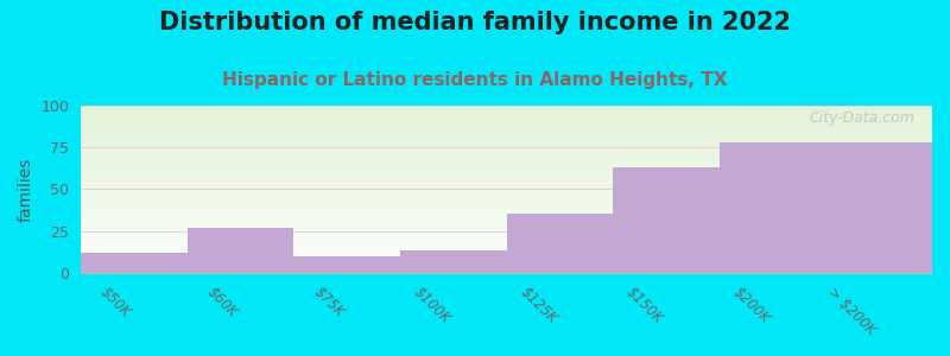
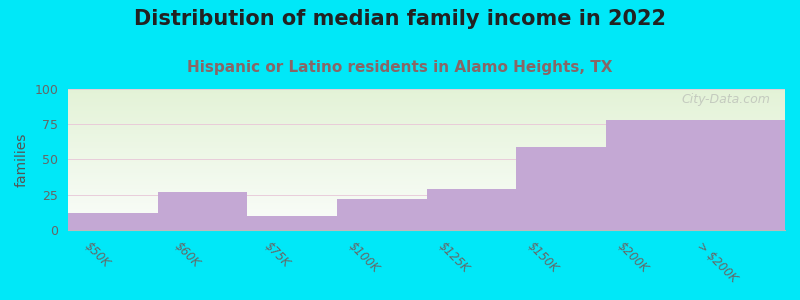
$100K: 13 -> 22
$125K: 35 -> 29
$150K: 63 -> 59
